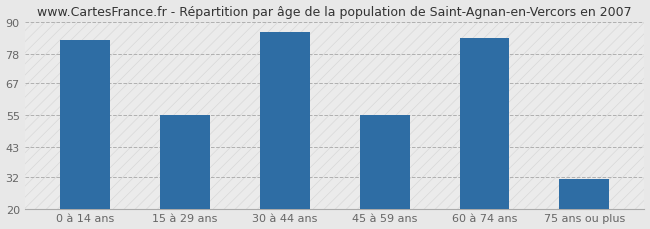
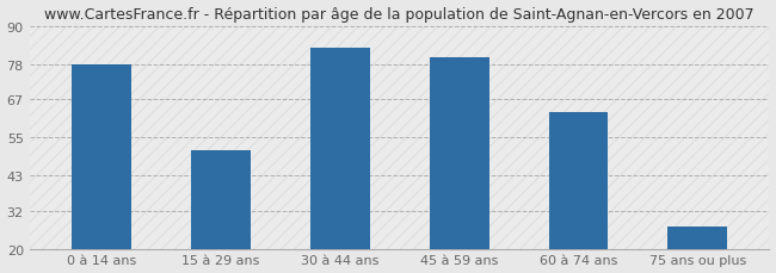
0 à 14 ans: 83 -> 78
15 à 29 ans: 55 -> 51
30 à 44 ans: 86 -> 83
45 à 59 ans: 55 -> 80
60 à 74 ans: 84 -> 63
75 ans ou plus: 31 -> 27
